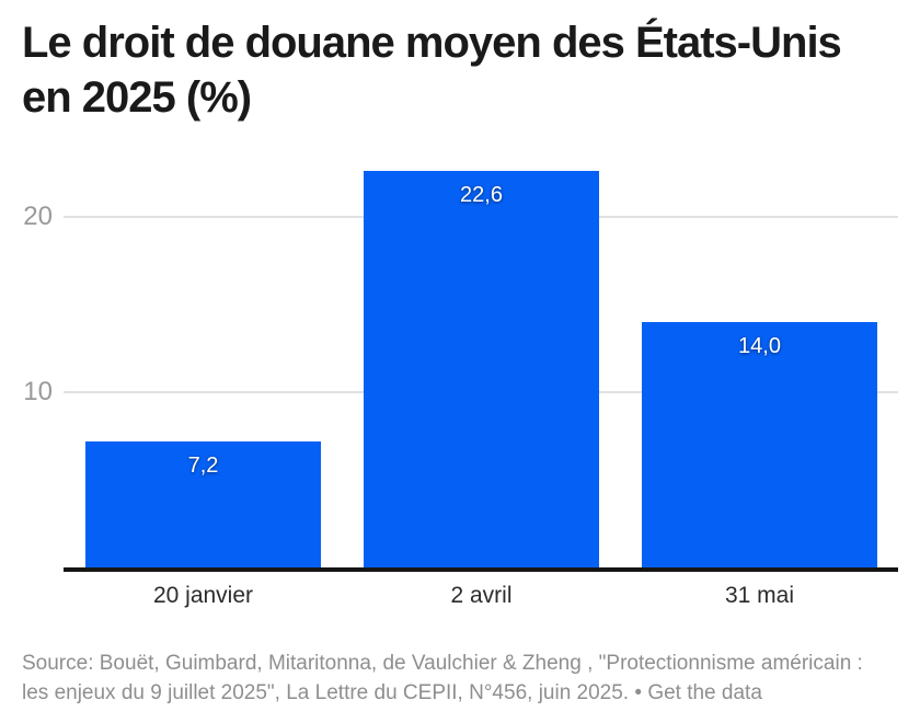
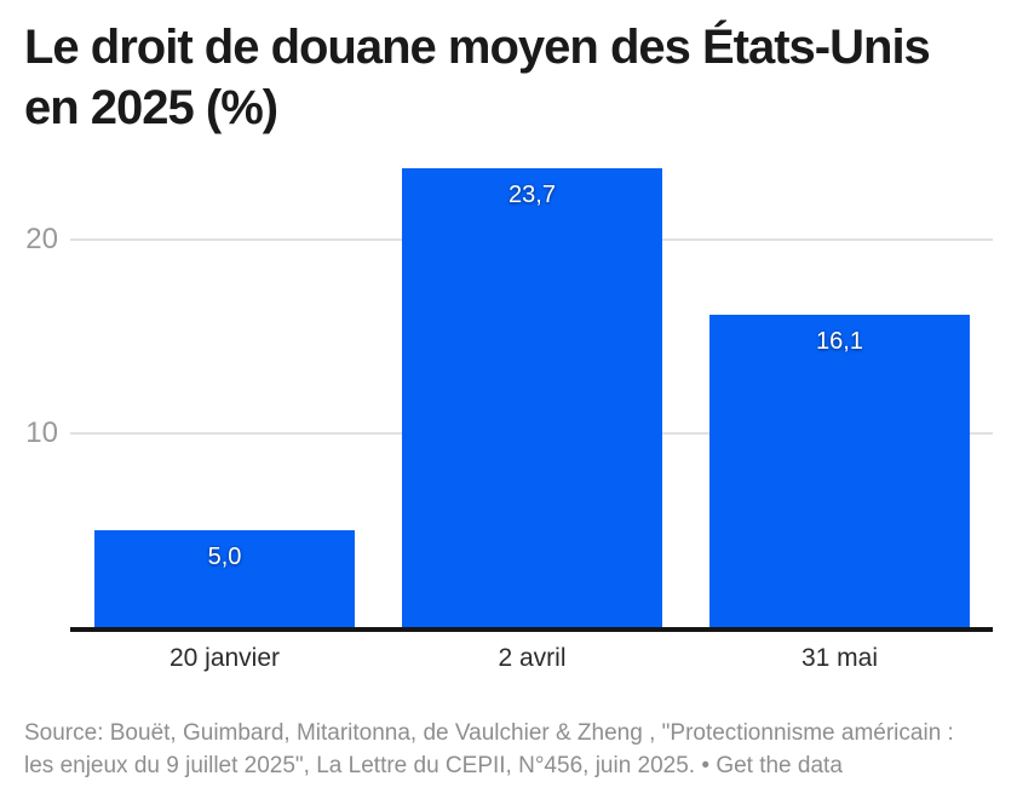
20 janvier: 7,2 -> 5,0
2 avril: 22,6 -> 23,7
31 mai: 14,0 -> 16,1
